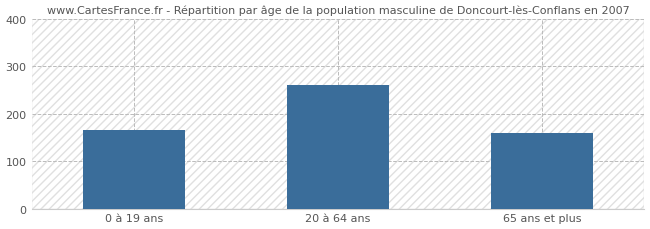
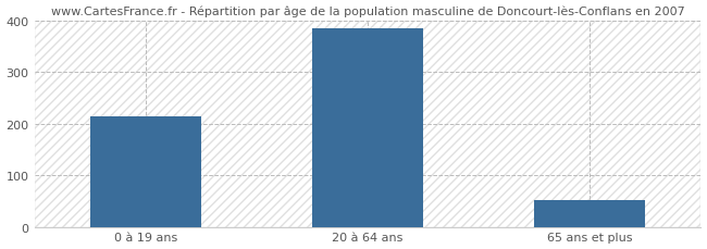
0 à 19 ans: 165 -> 213
20 à 64 ans: 260 -> 384
65 ans et plus: 160 -> 51
